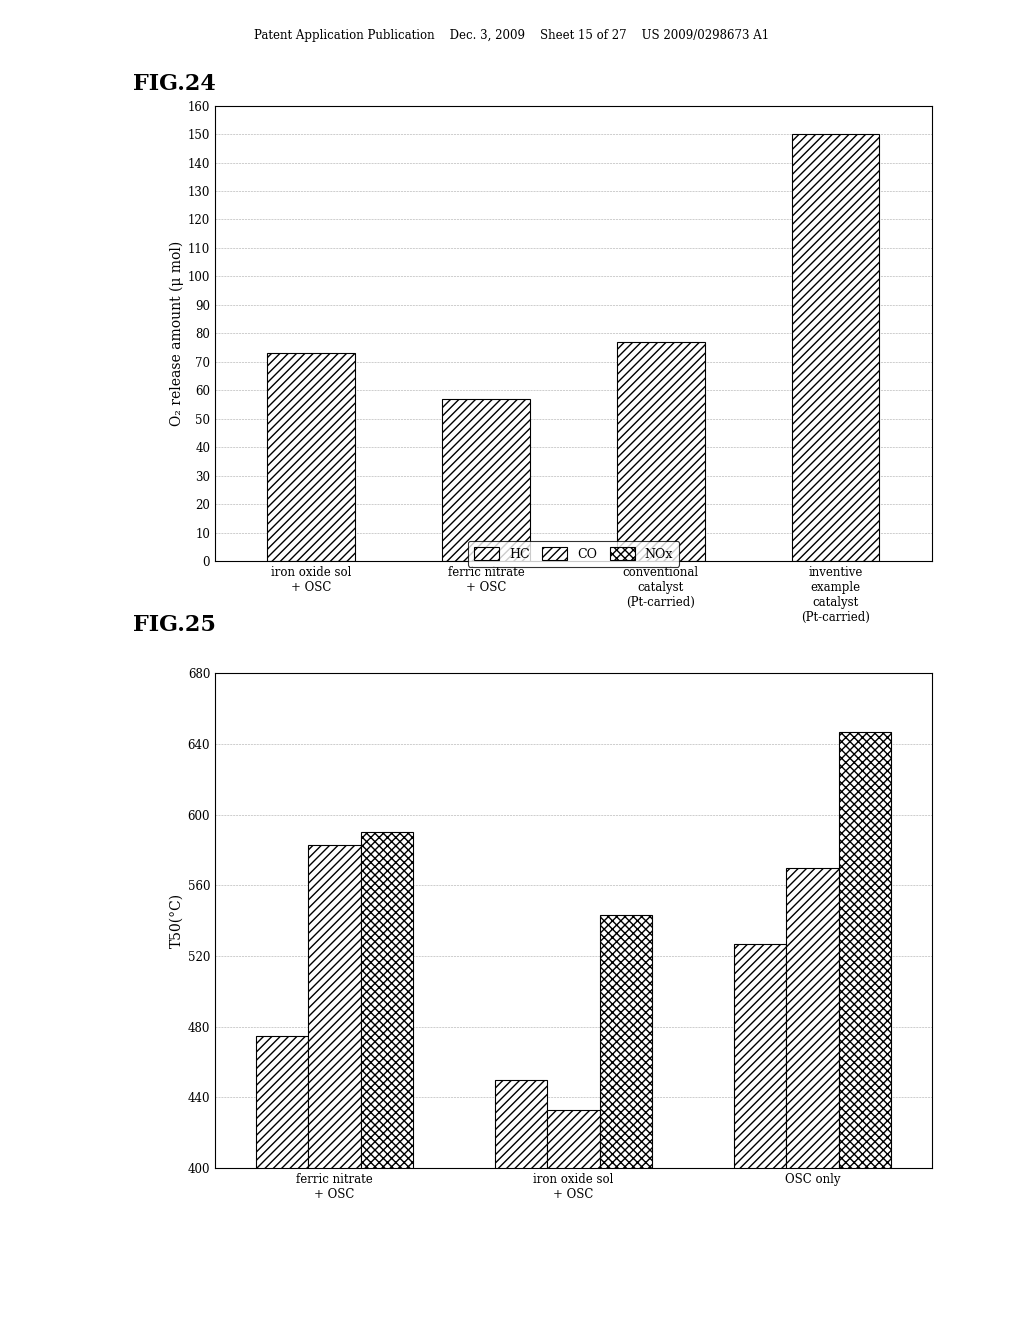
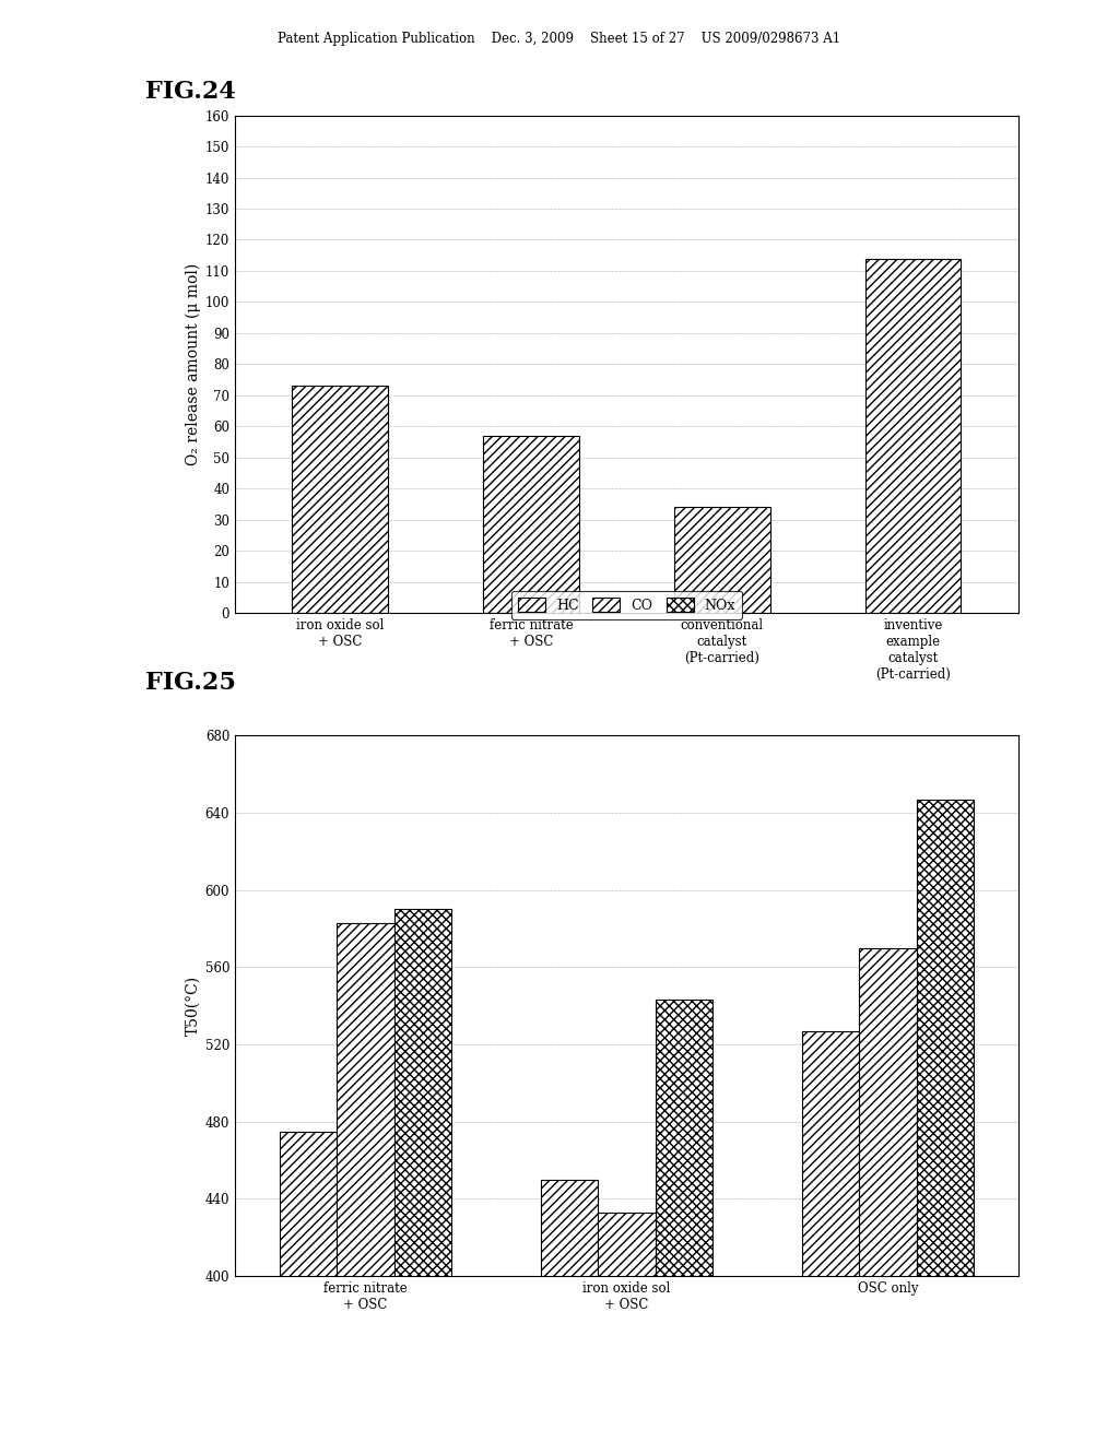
conventional catalyst (Pt-carried): 77 -> 34
inventive example catalyst (Pt-carried): 150 -> 114
